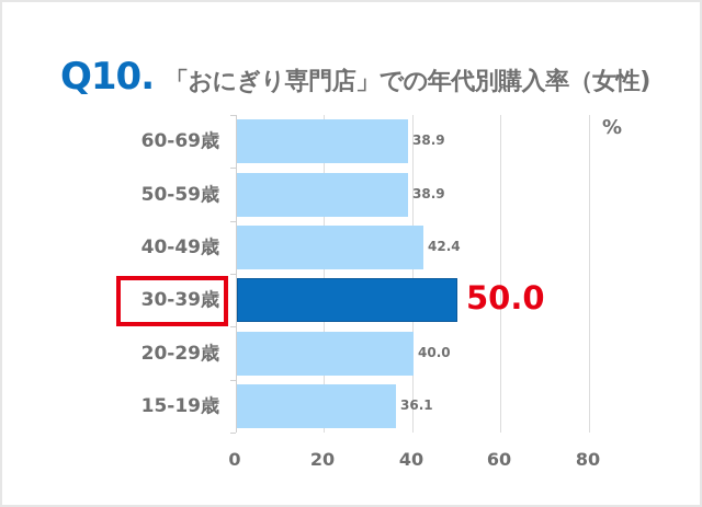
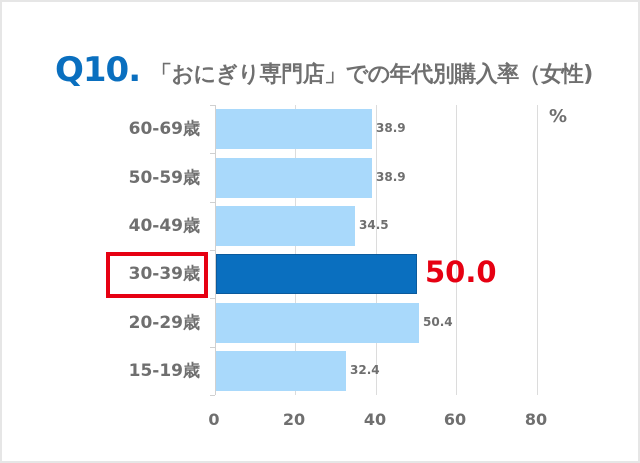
40-49歳: 42.4 -> 34.5
20-29歳: 40.0 -> 50.4
15-19歳: 36.1 -> 32.4
